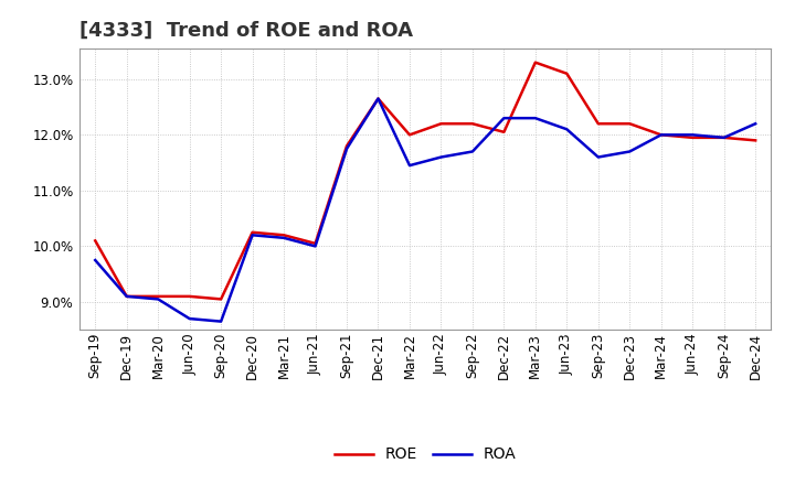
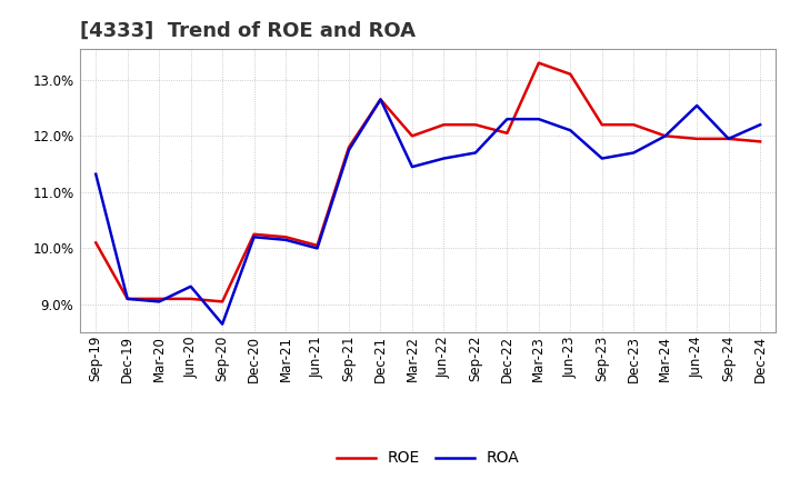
ROA/Sep-19: 9.75% -> 11.32%
ROA/Jun-20: 8.70% -> 9.32%
ROA/Jun-24: 12.00% -> 12.54%
